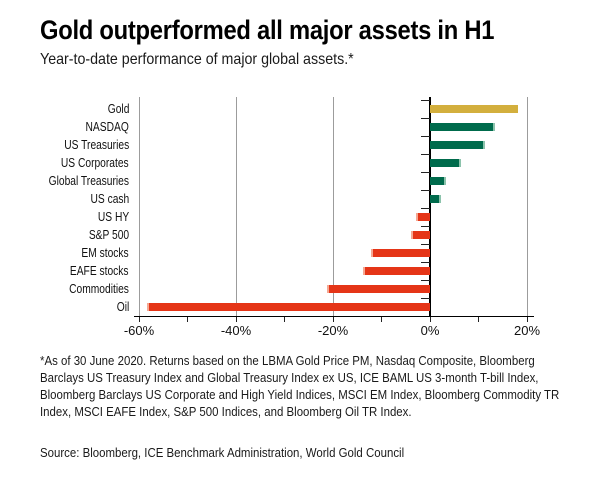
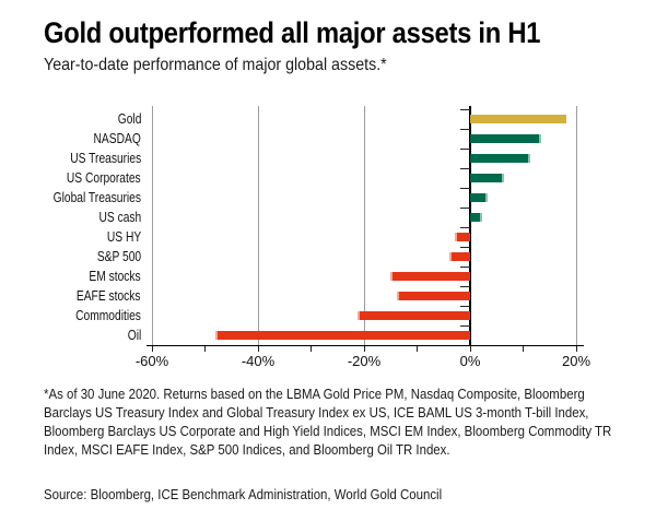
EM stocks: -12% -> -15%
Oil: -58% -> -48%
